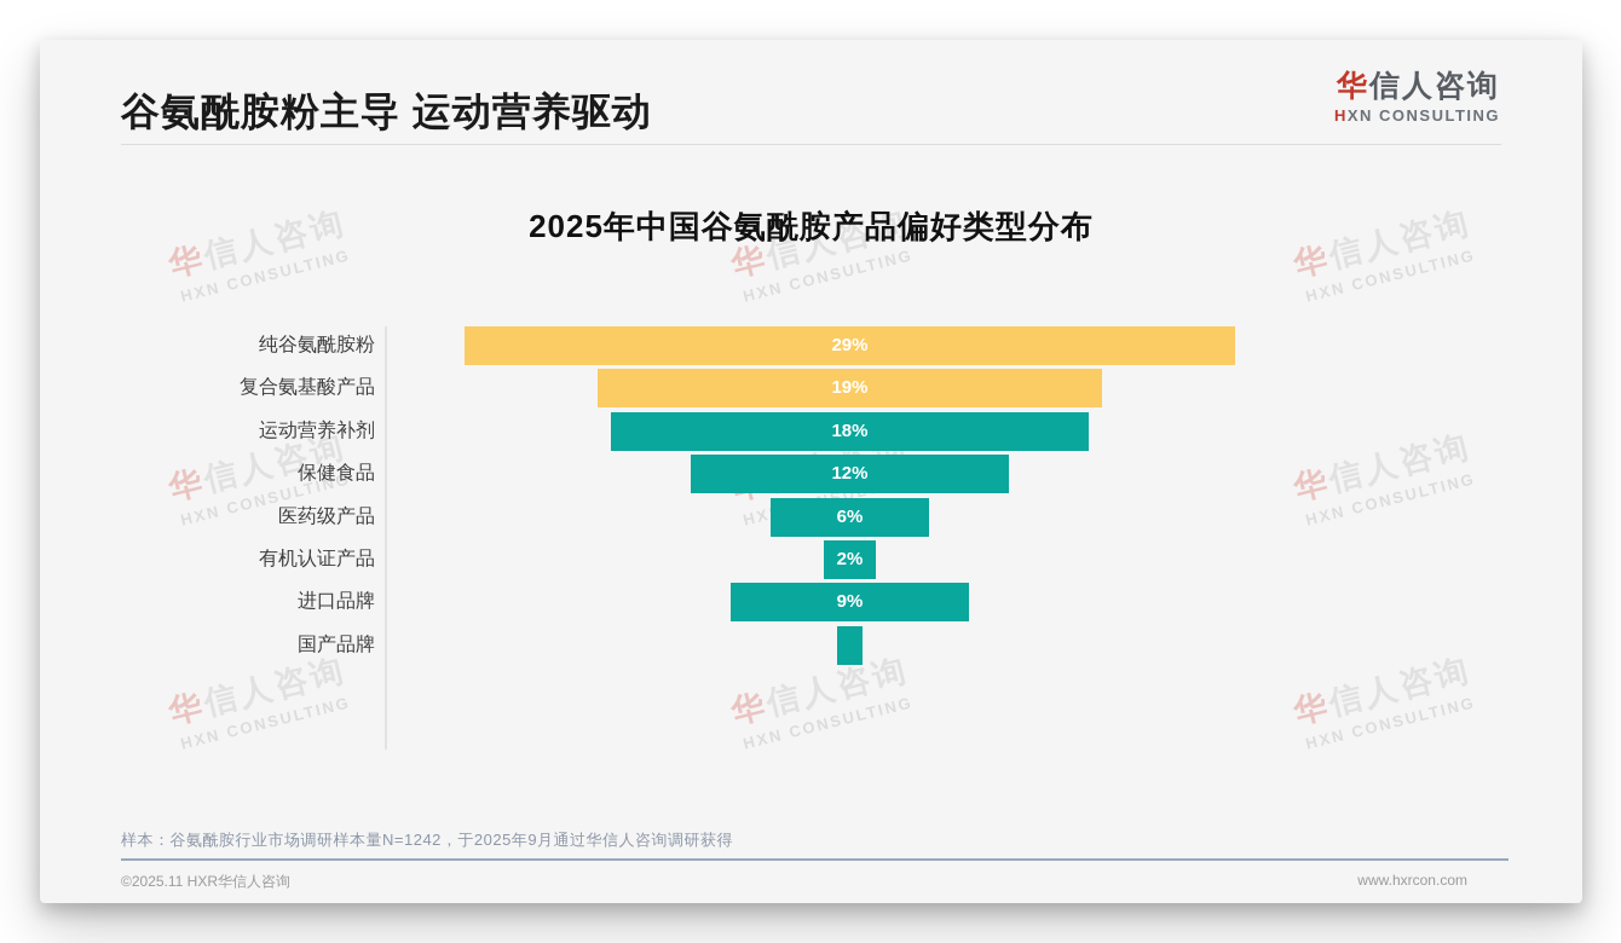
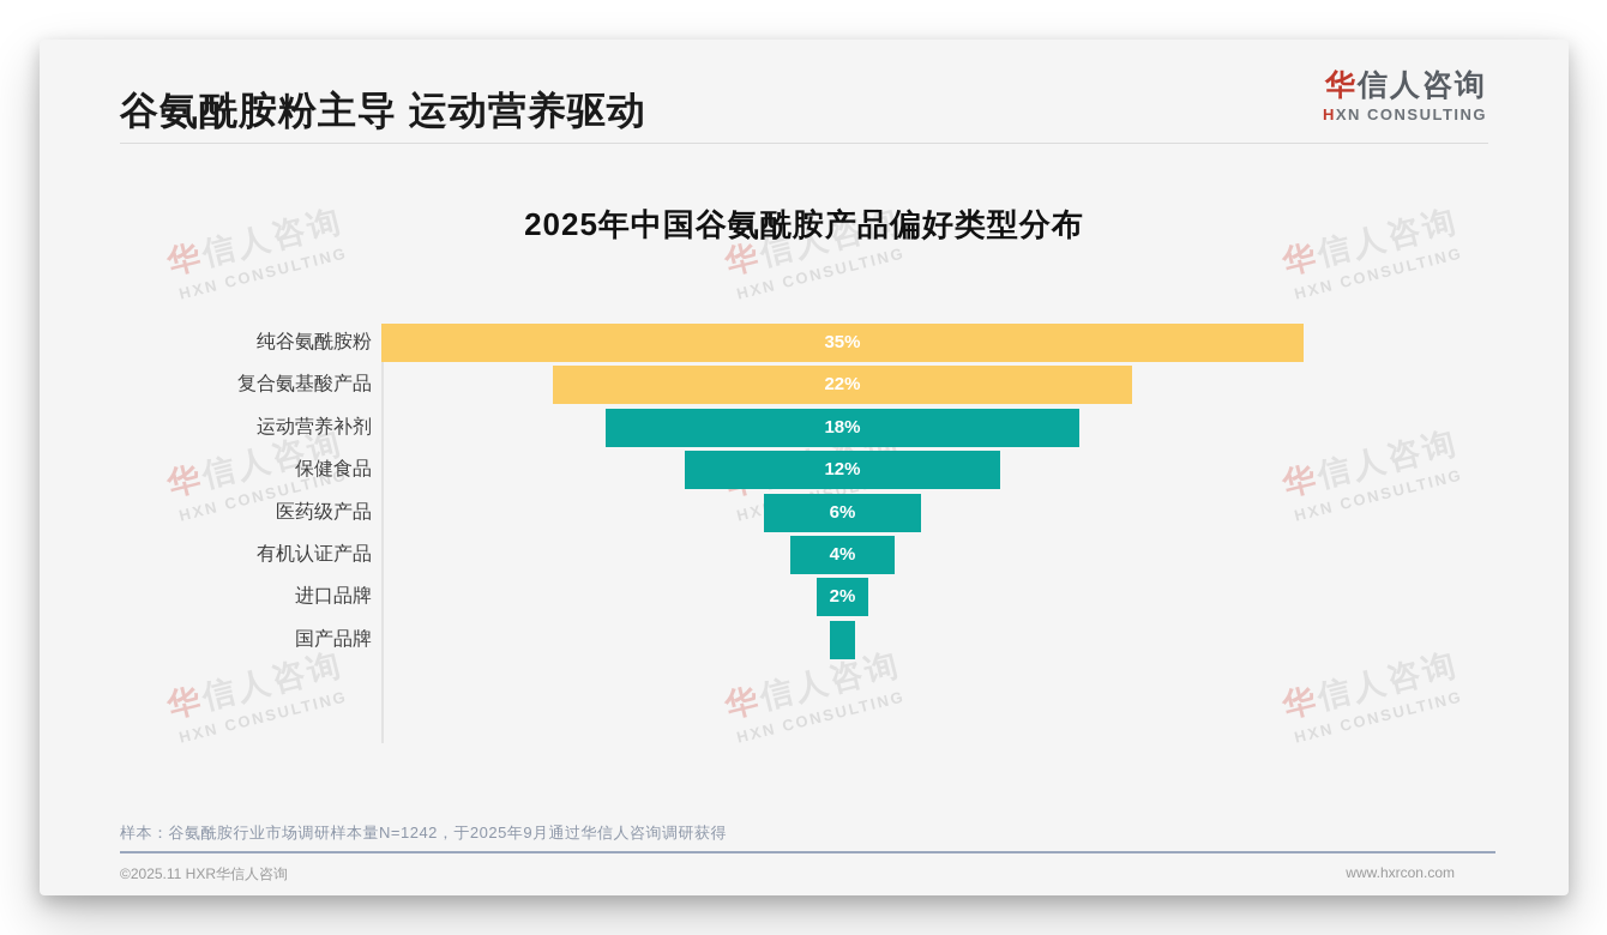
纯谷氨酰胺粉: 29% -> 35%
复合氨基酸产品: 19% -> 22%
有机认证产品: 2% -> 4%
进口品牌: 9% -> 2%
